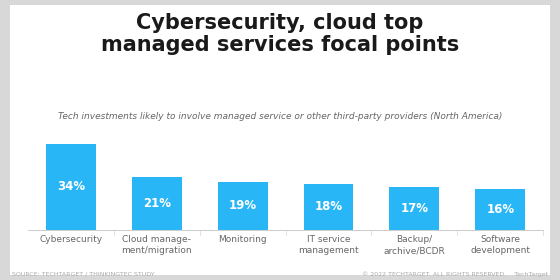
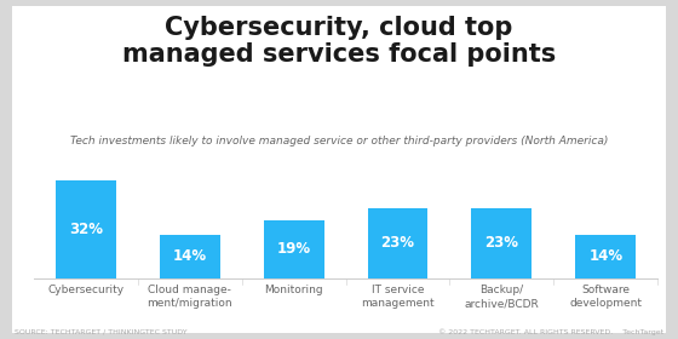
Cybersecurity: 34% -> 32%
Cloud manage- ment/migration: 21% -> 14%
IT service management: 18% -> 23%
Backup/ archive/BCDR: 17% -> 23%
Software development: 16% -> 14%
